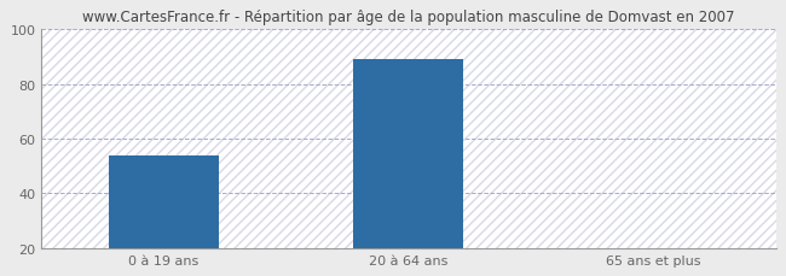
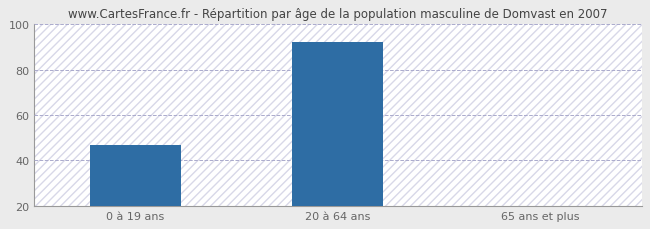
0 à 19 ans: 54 -> 47
20 à 64 ans: 89 -> 92
